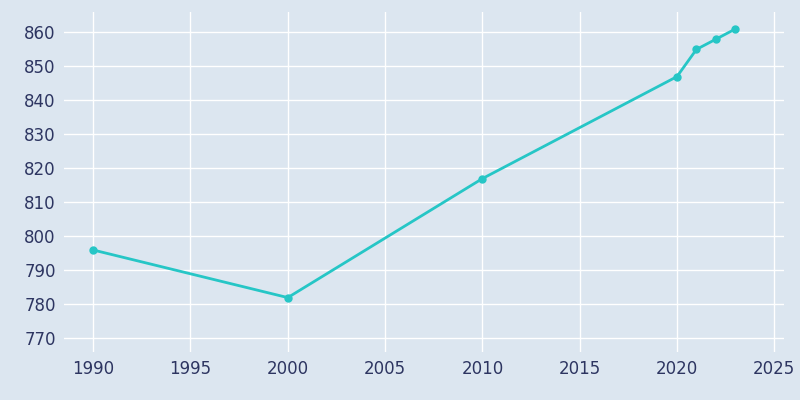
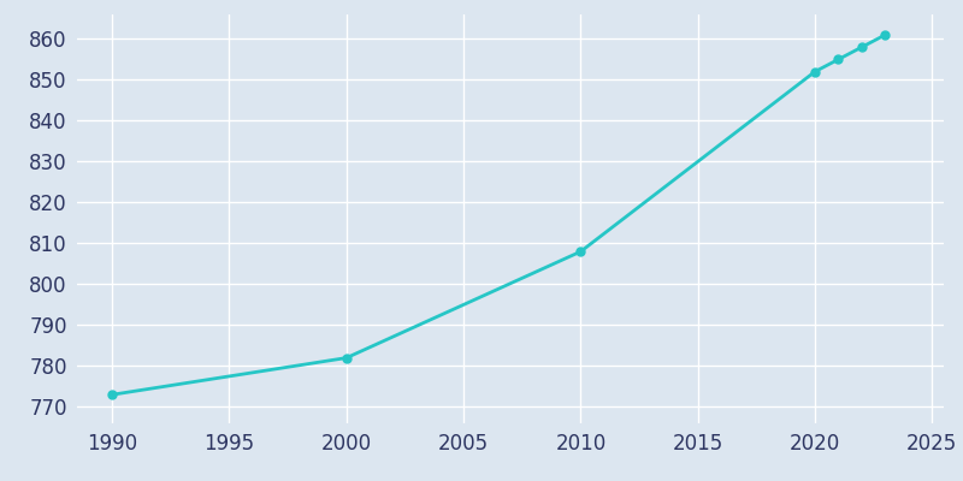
1990: 796 -> 773
2010: 817 -> 808
2020: 847 -> 852
